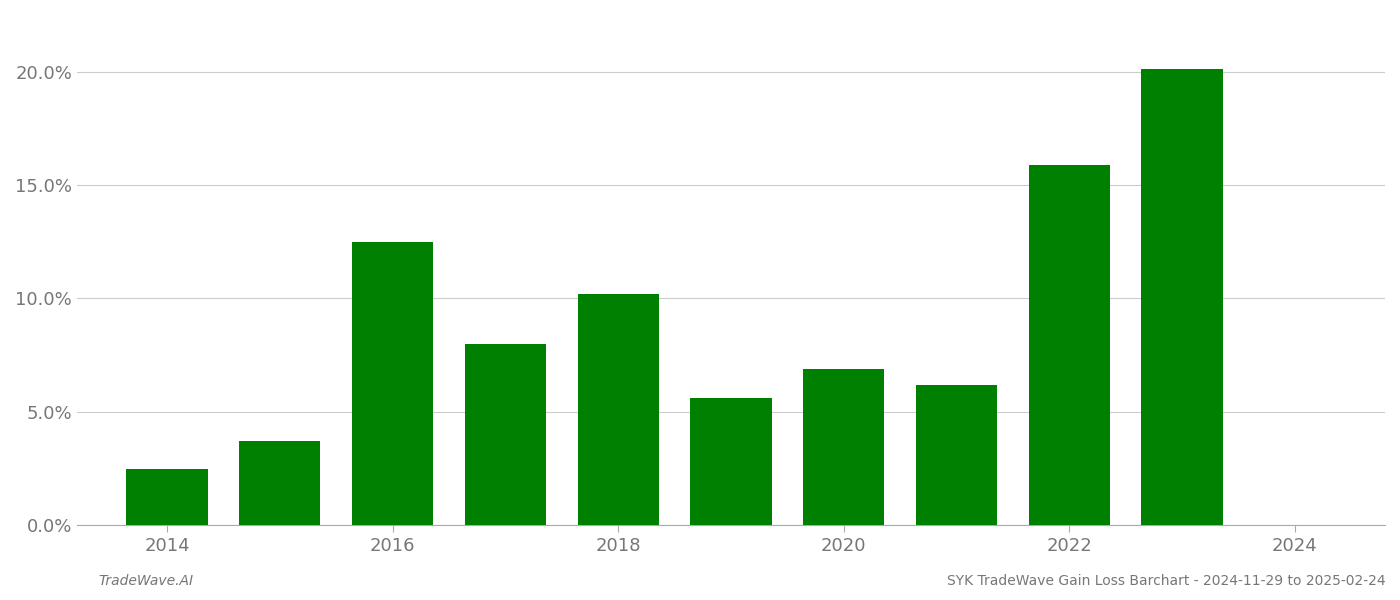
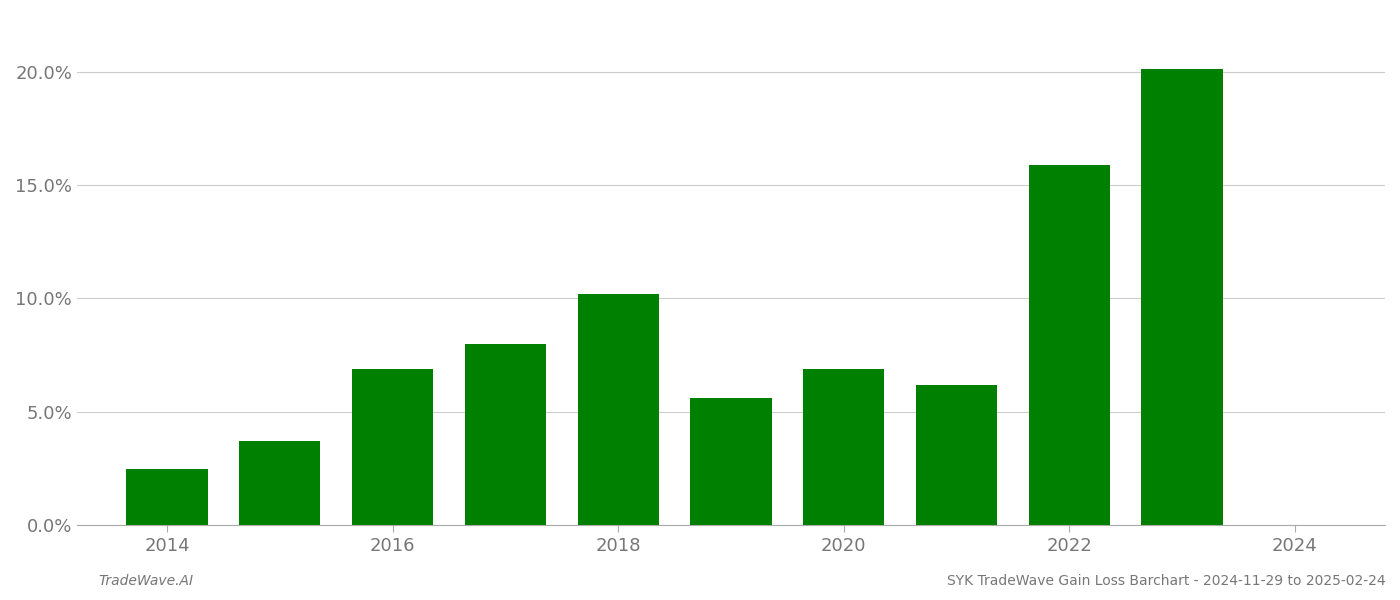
2016: 12.5% -> 6.9%
